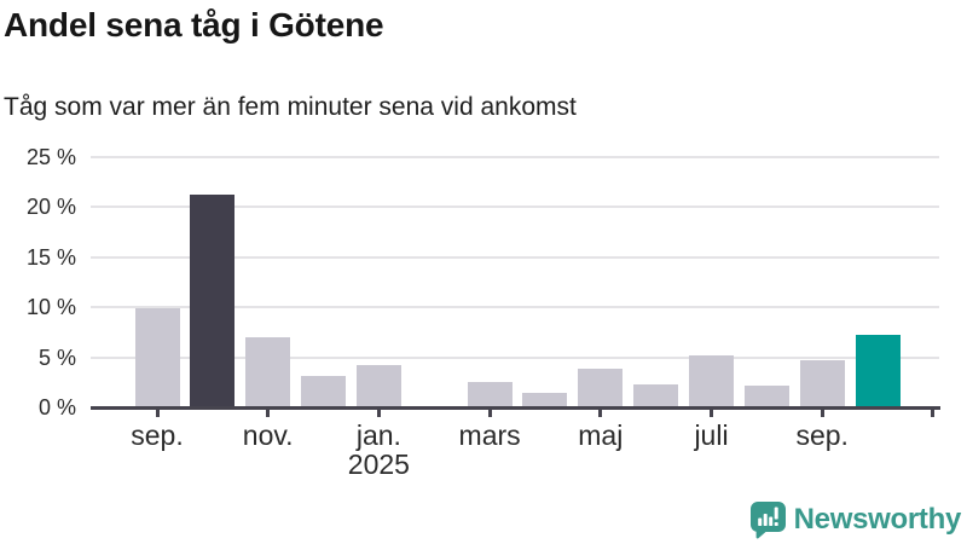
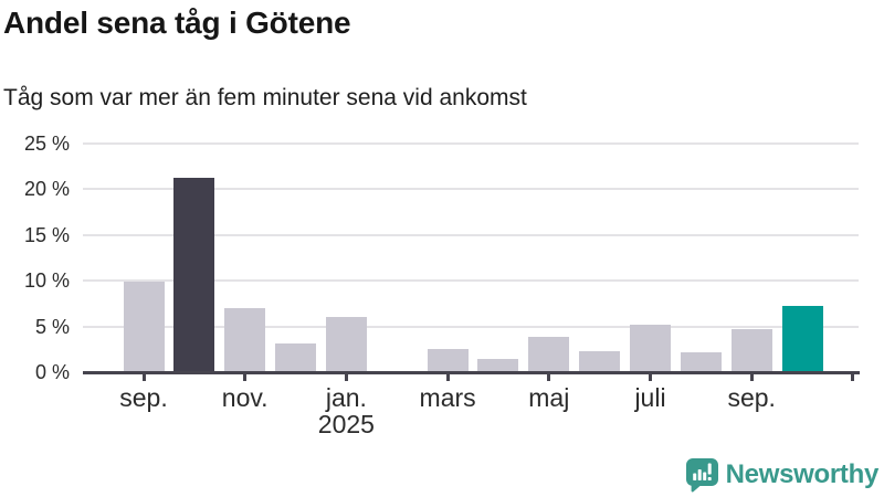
jan. 2025: 4% -> 6%
